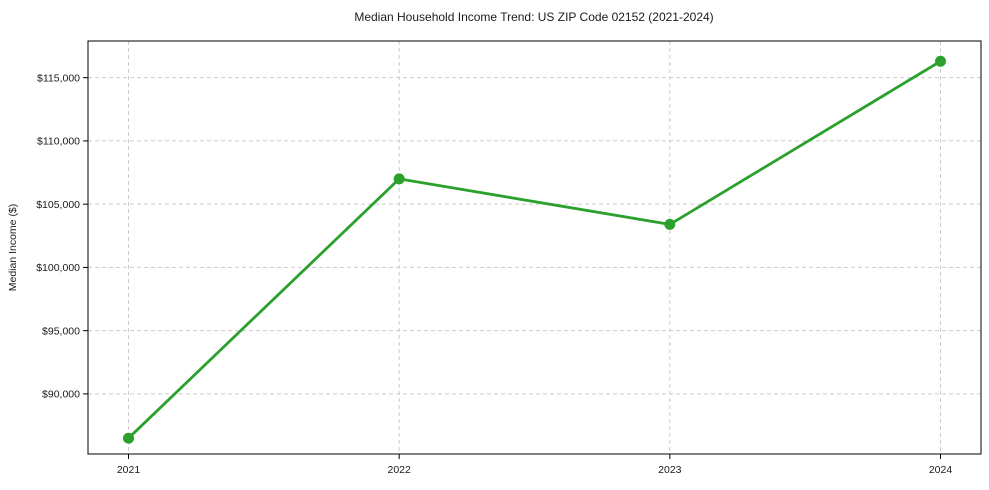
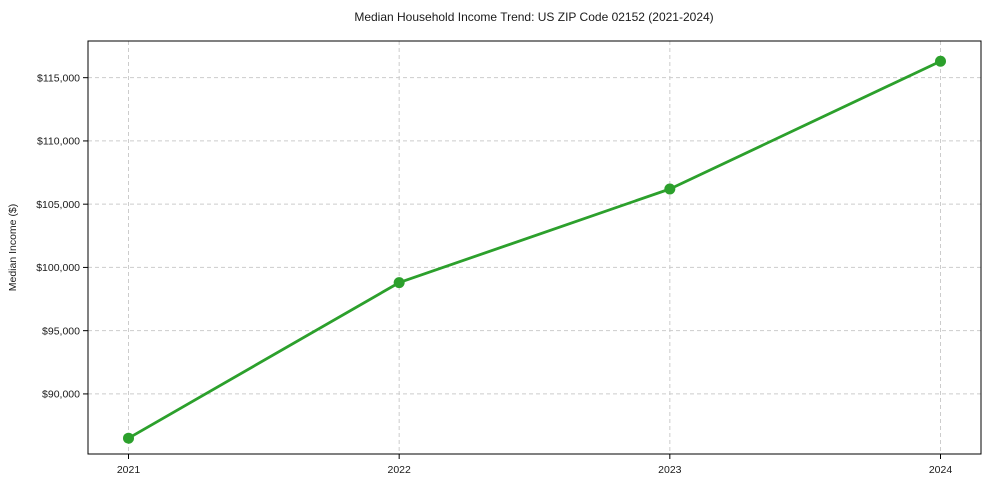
2022: $107000 -> $98800
2023: $103400 -> $106200
